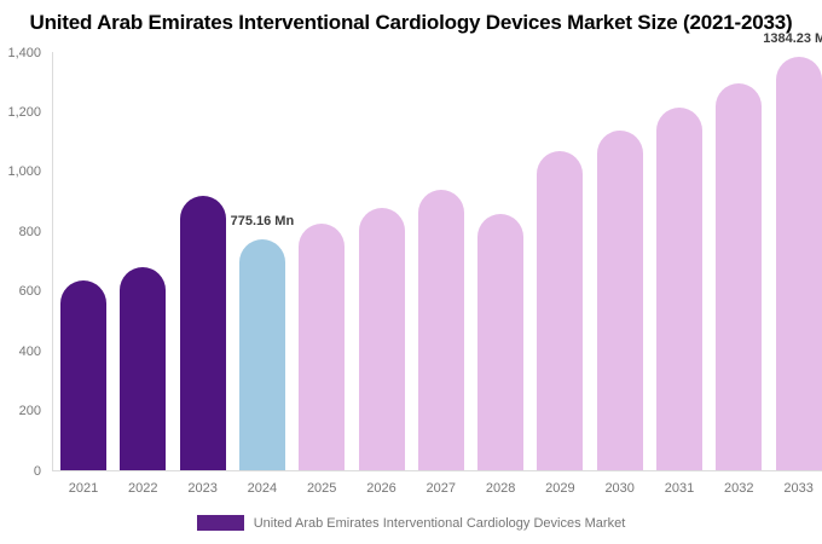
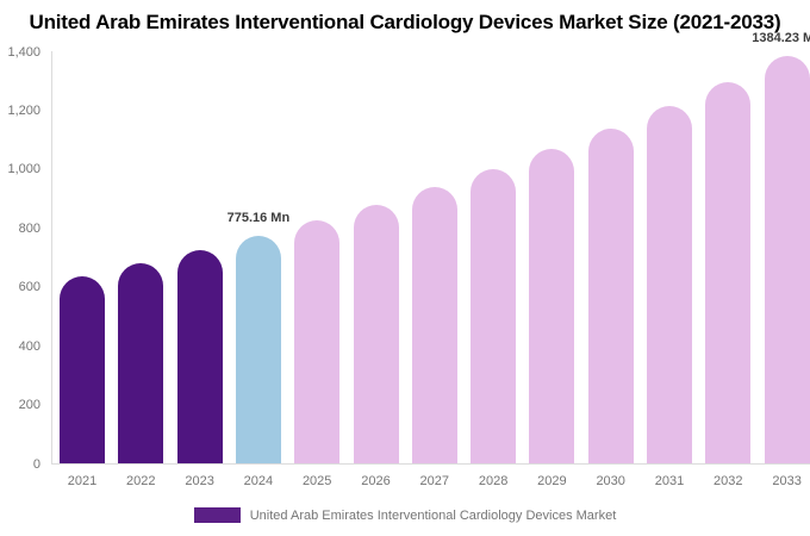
2023: 920 -> 730
2028: 860 -> 1000
